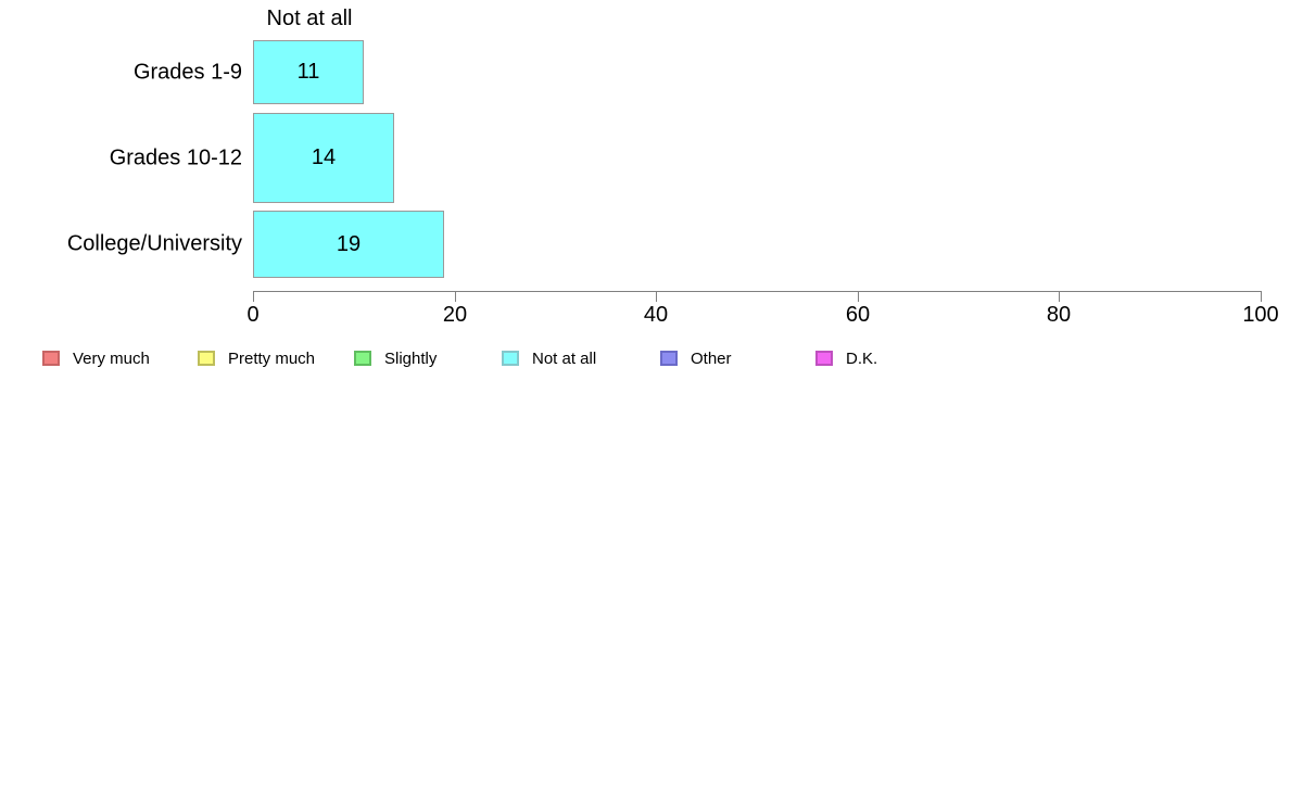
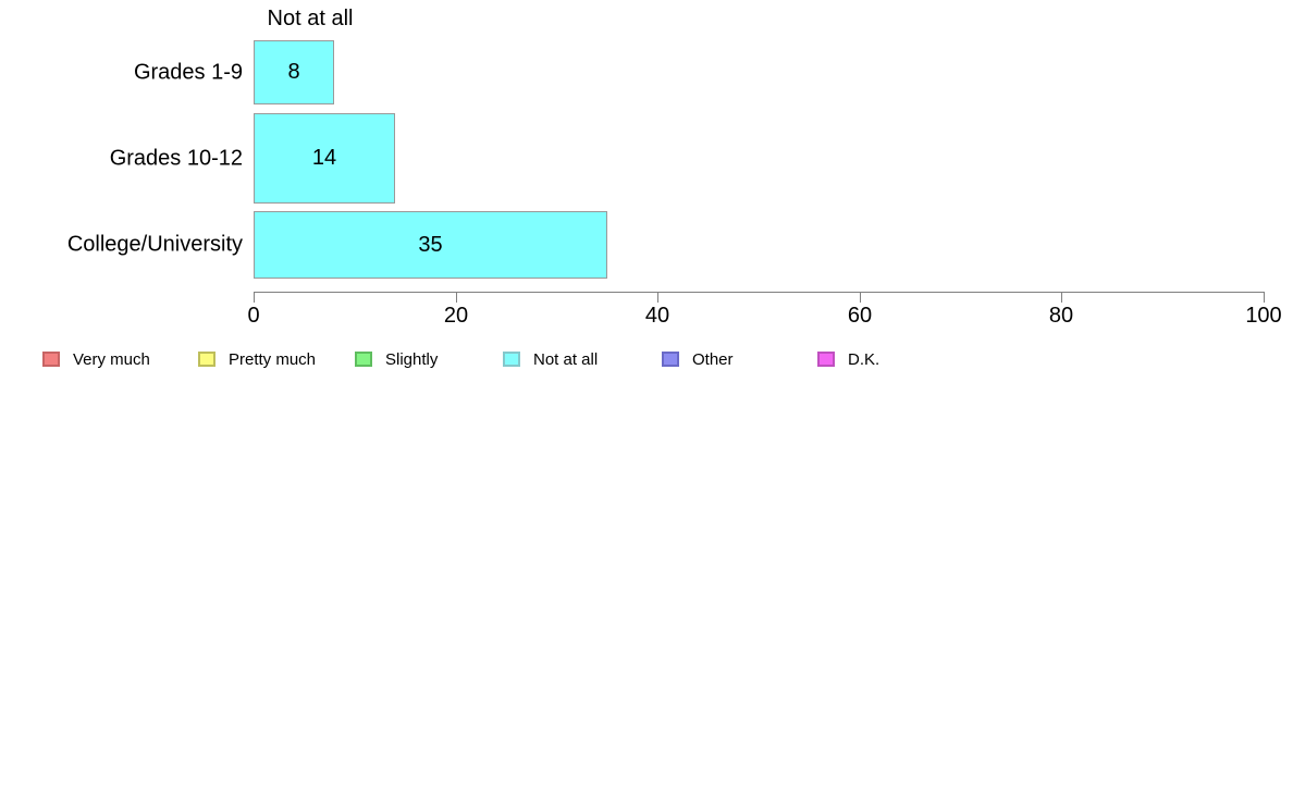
Grades 1-9: 11 -> 8
College/University: 19 -> 35
